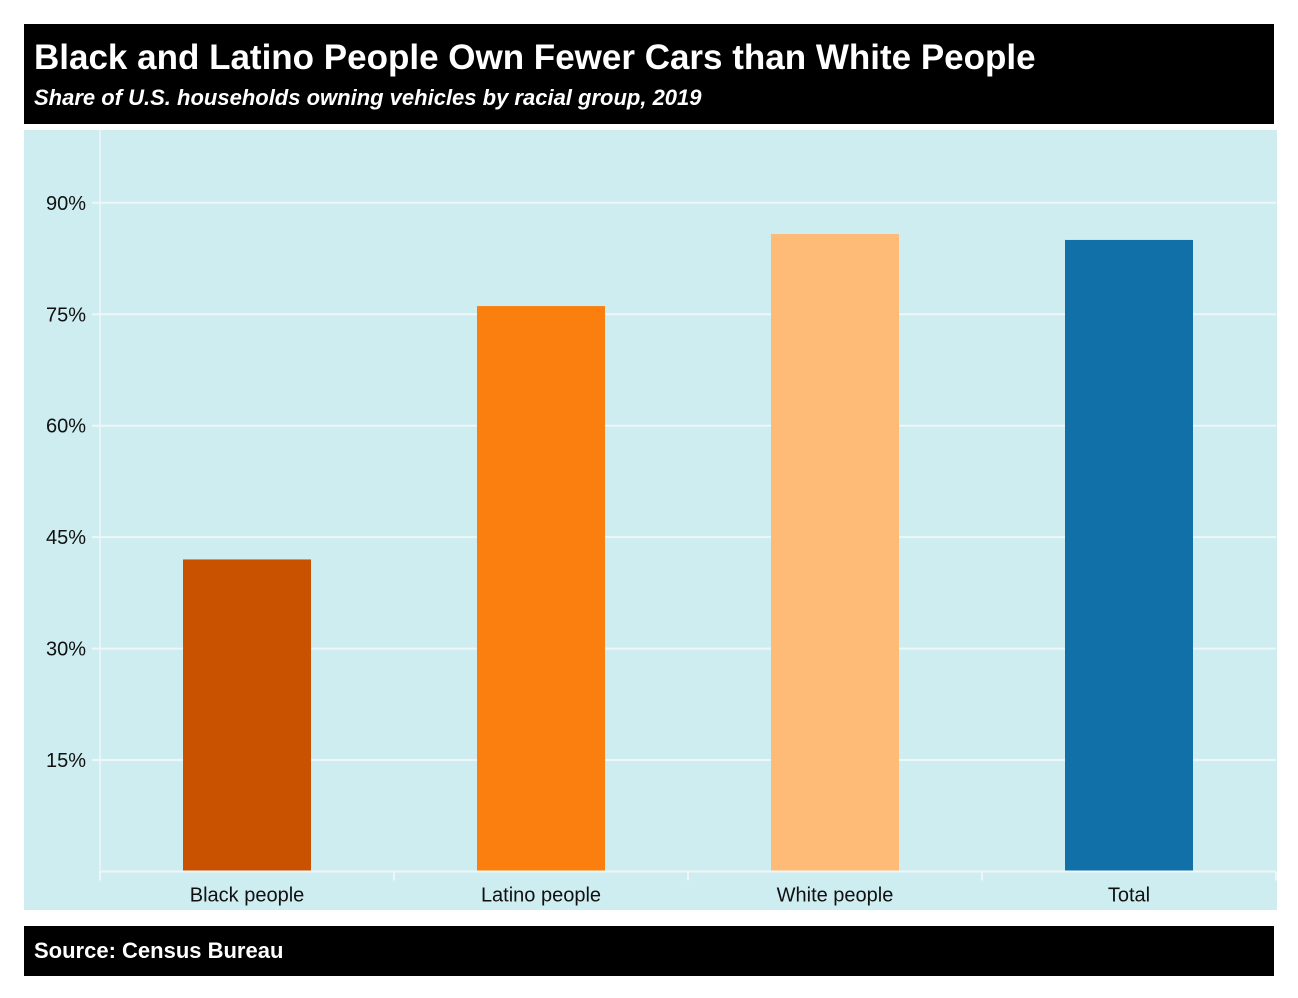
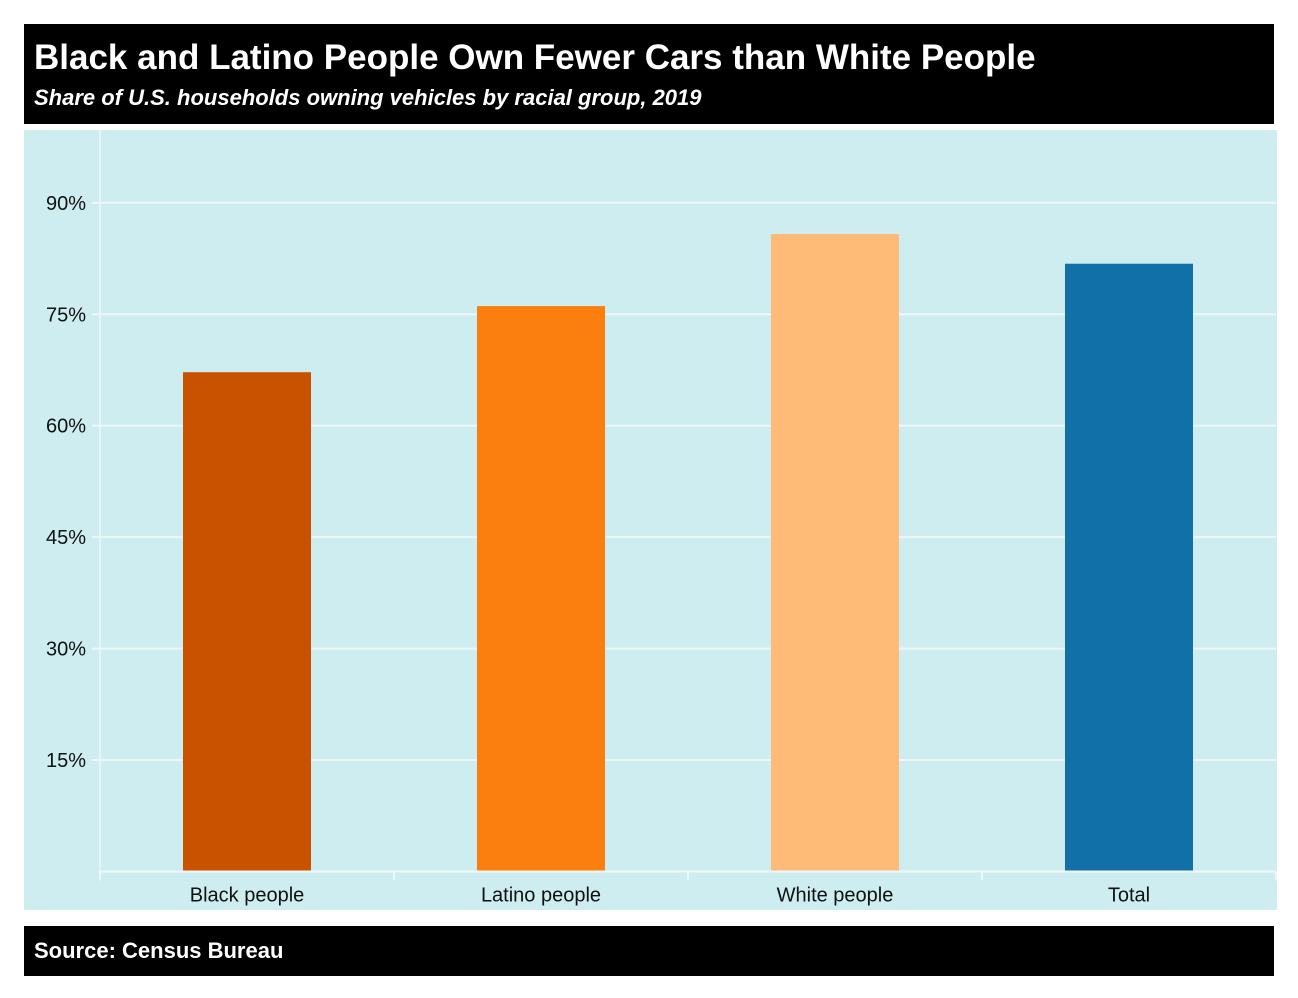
Black people: 42% -> 67%
Total: 85% -> 82%
